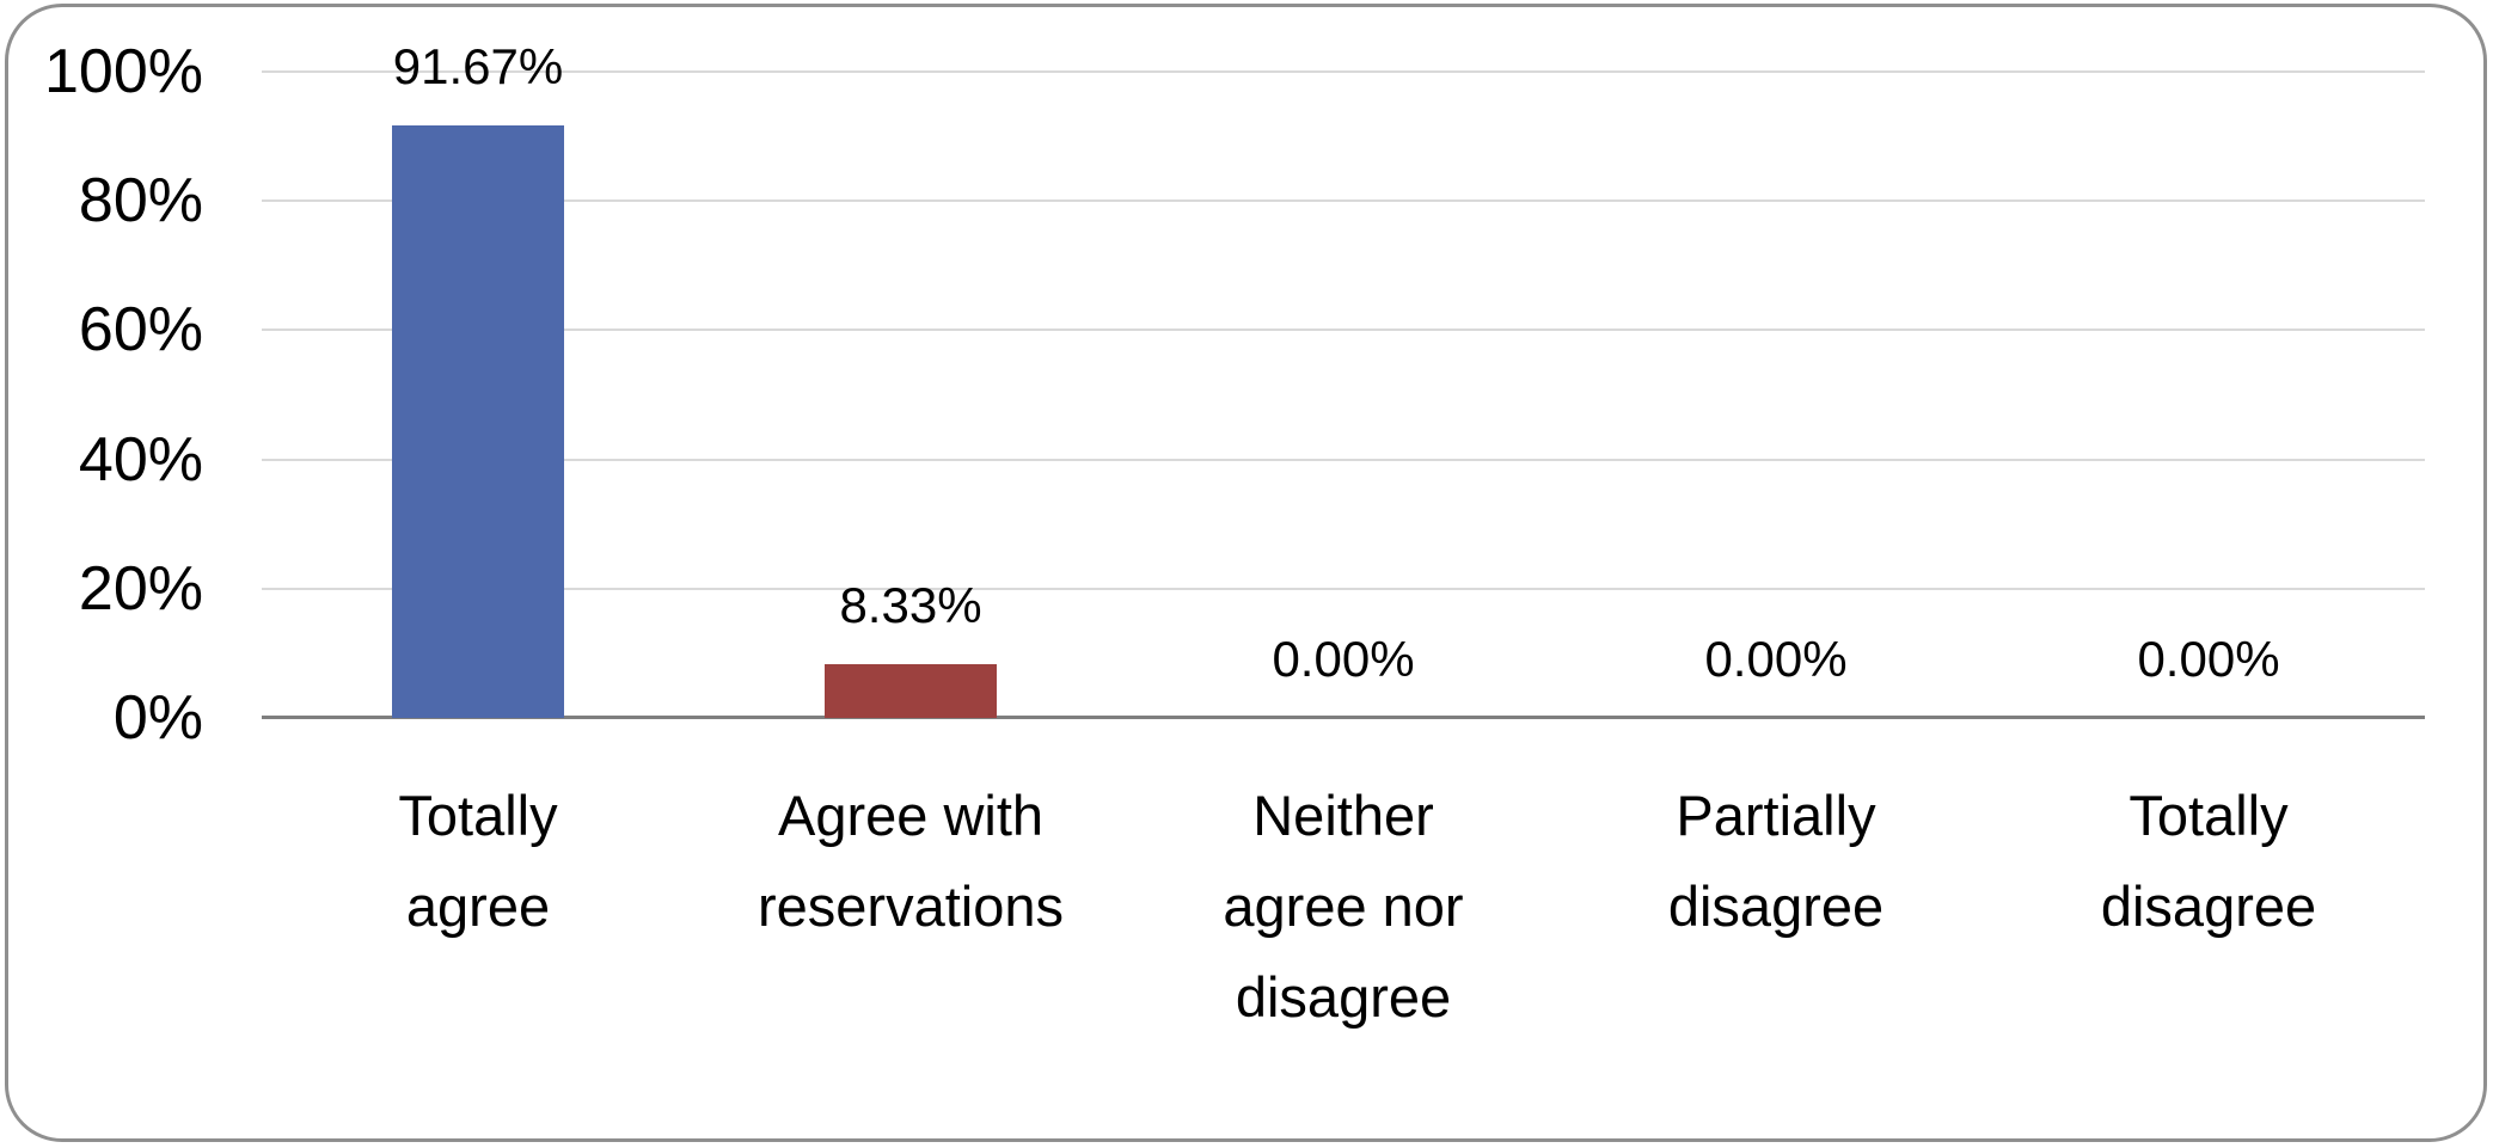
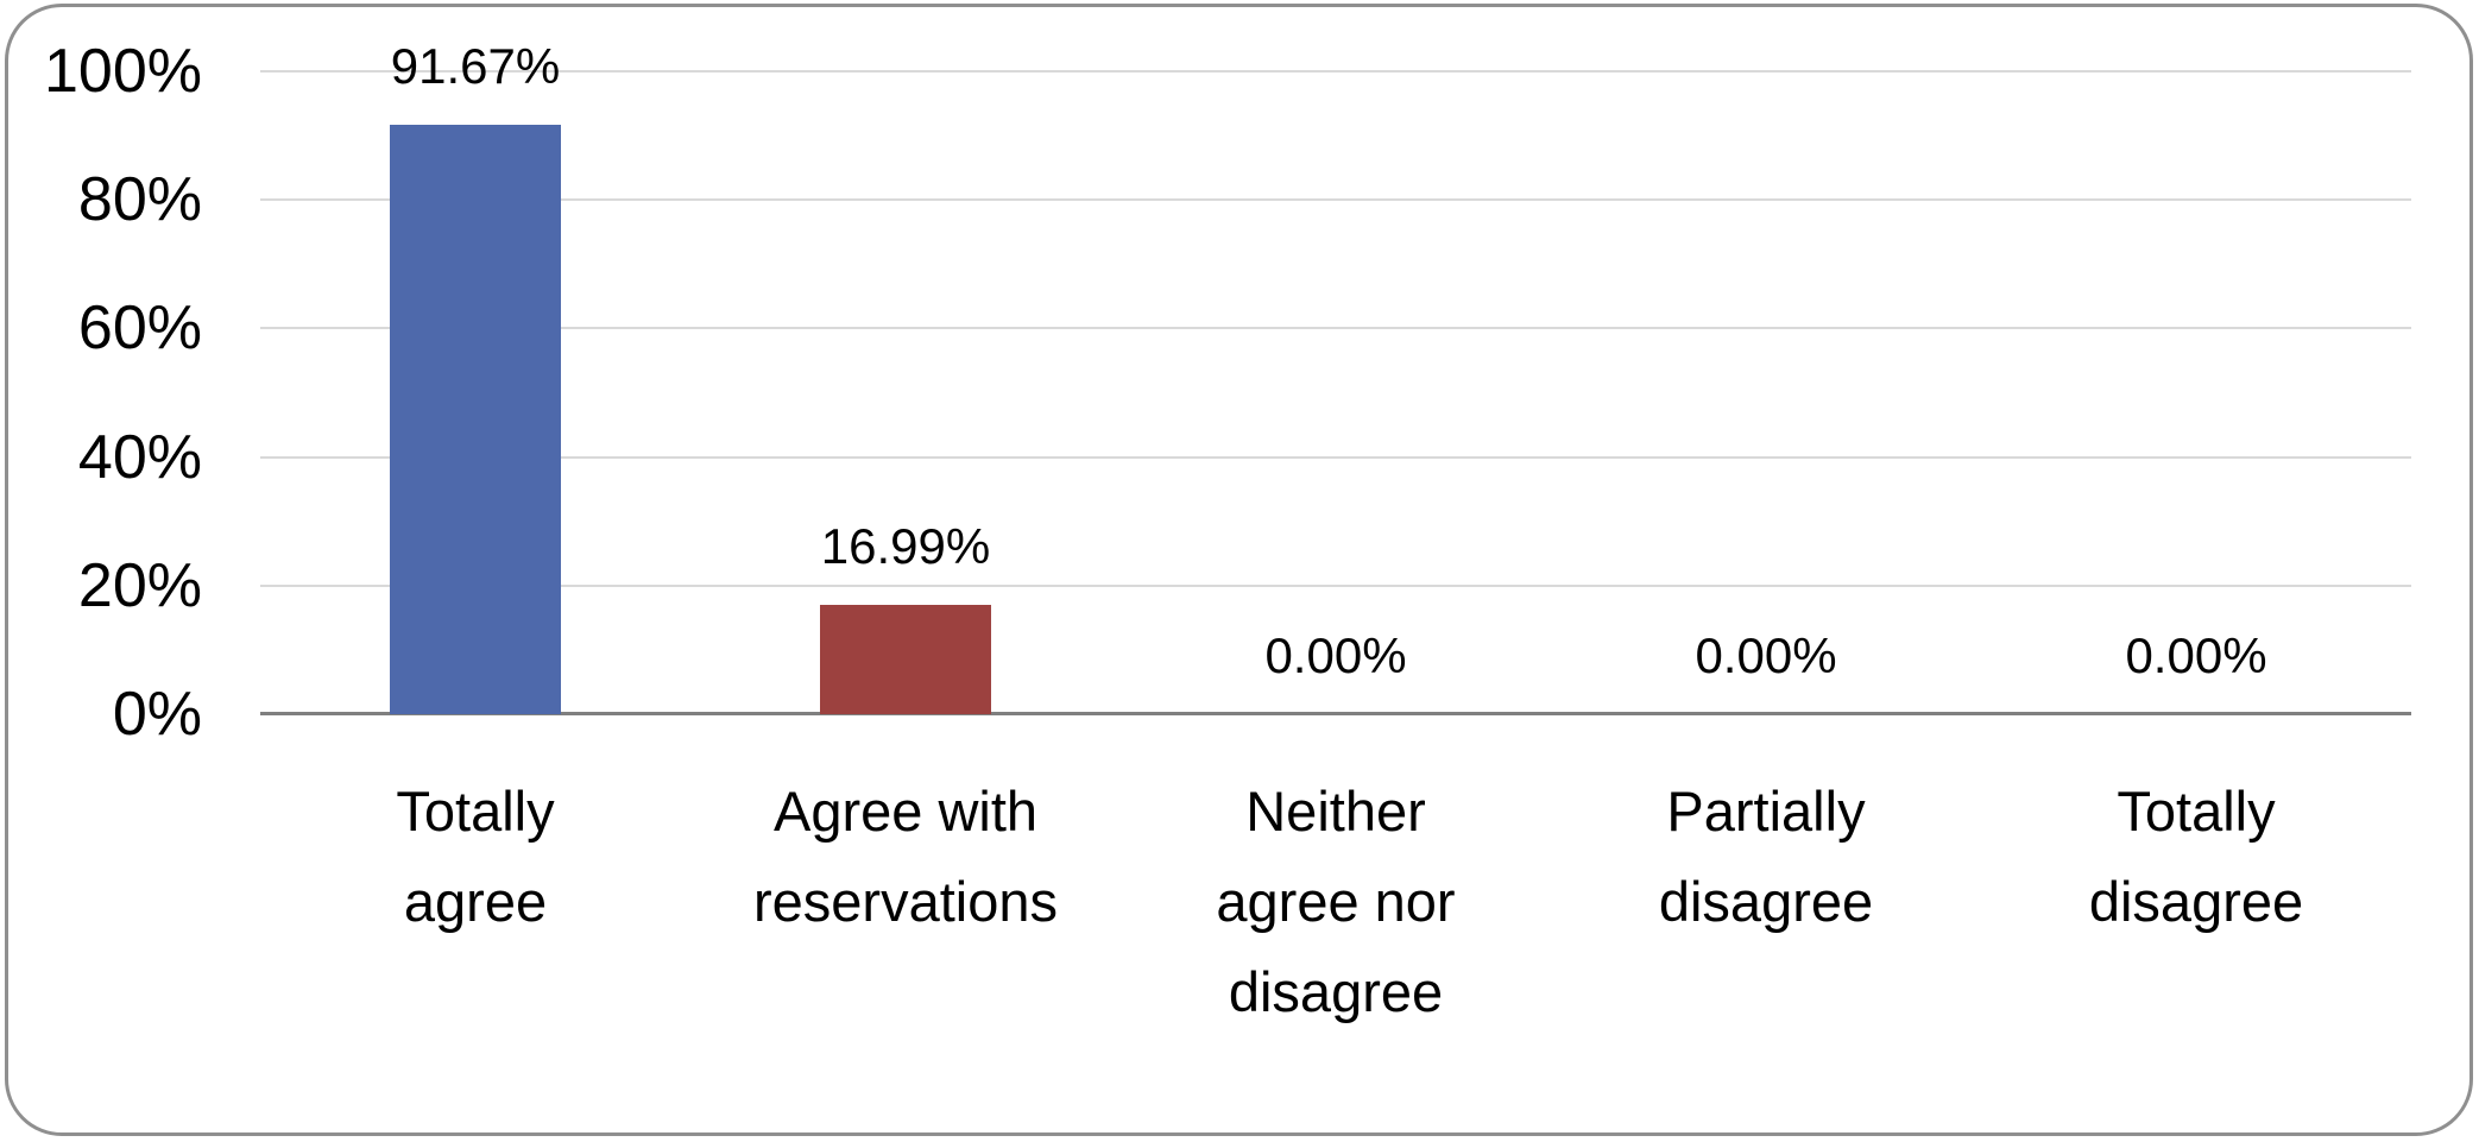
Agree with reservations: 8.33% -> 16.99%
